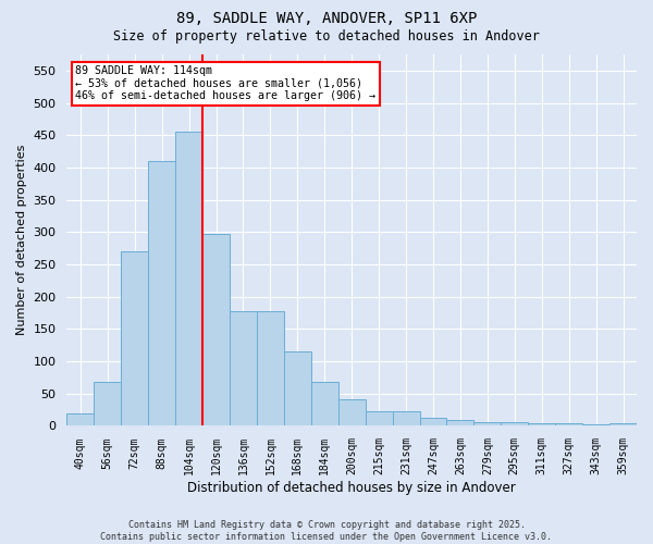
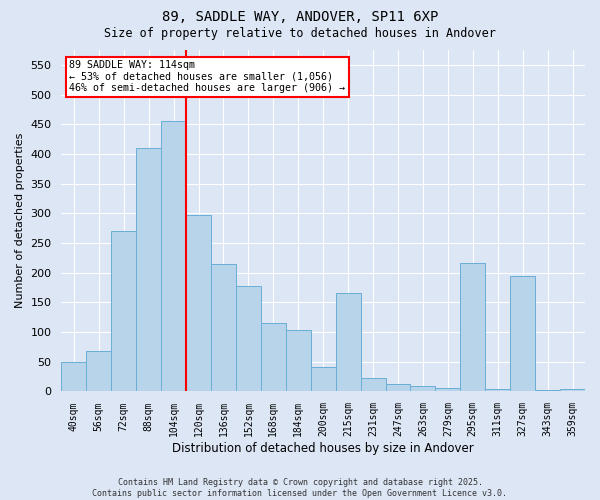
40sqm: 20 -> 50
136sqm: 178 -> 214
184sqm: 68 -> 104
215sqm: 22 -> 166
295sqm: 6 -> 216
327sqm: 4 -> 194
